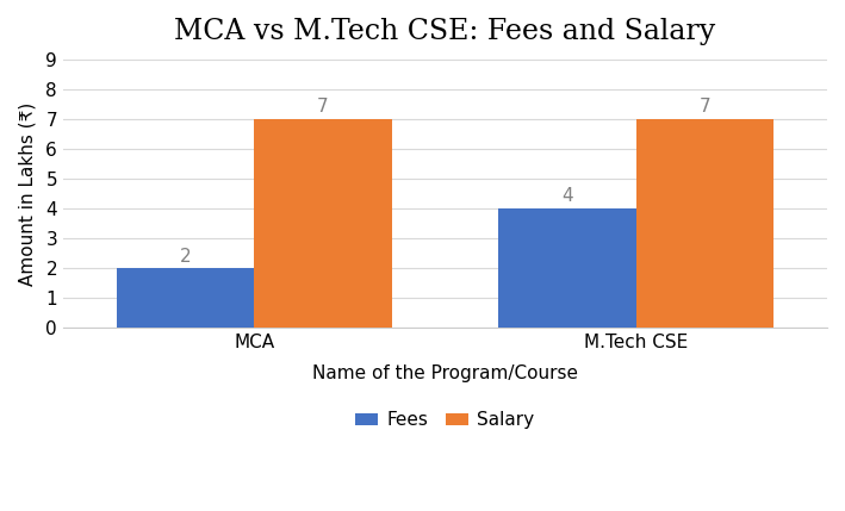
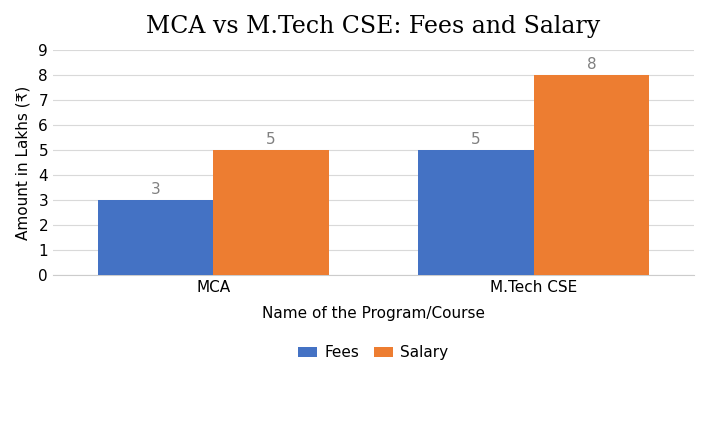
Fees/MCA: 2 -> 3
Salary/MCA: 7 -> 5
Fees/M.Tech CSE: 4 -> 5
Salary/M.Tech CSE: 7 -> 8
